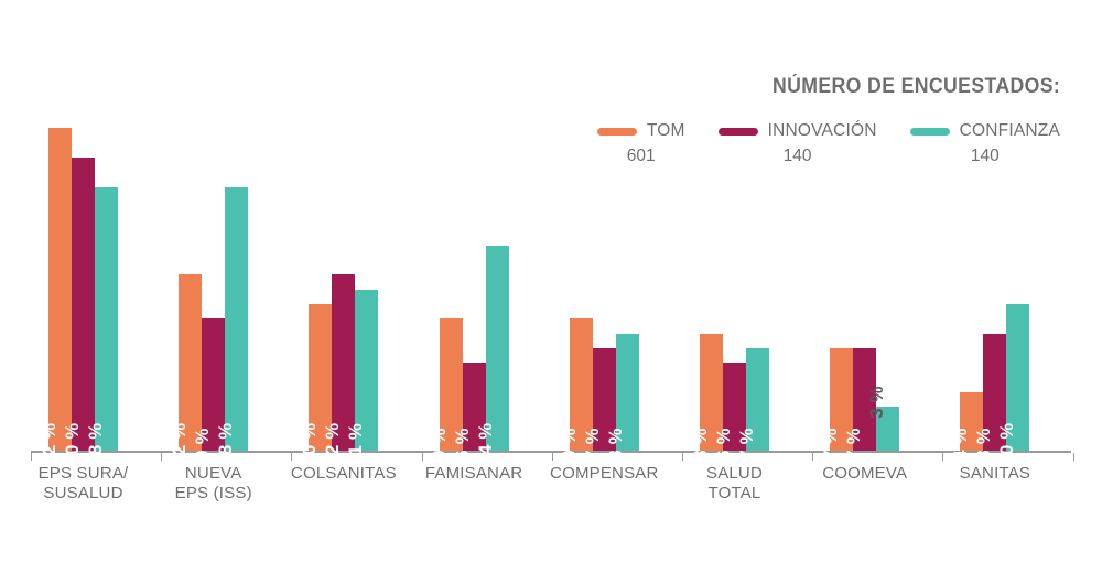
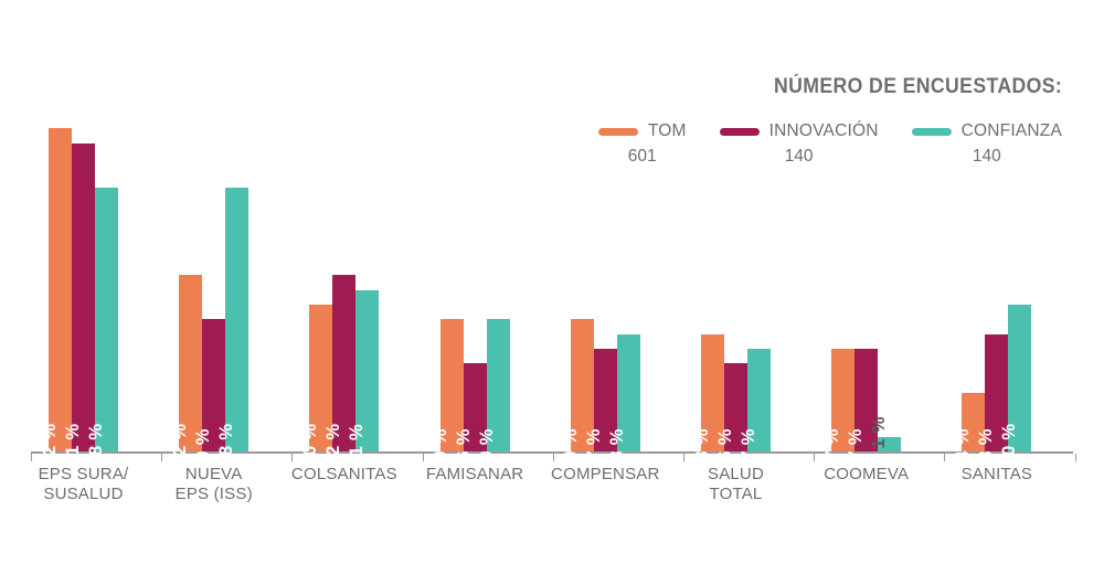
INNOVACIÓN/EPS SURA/ SUSALUD: 20 -> 21
CONFIANZA/FAMISANAR: 14 -> 9
CONFIANZA/COOMEVA: 3 -> 1
